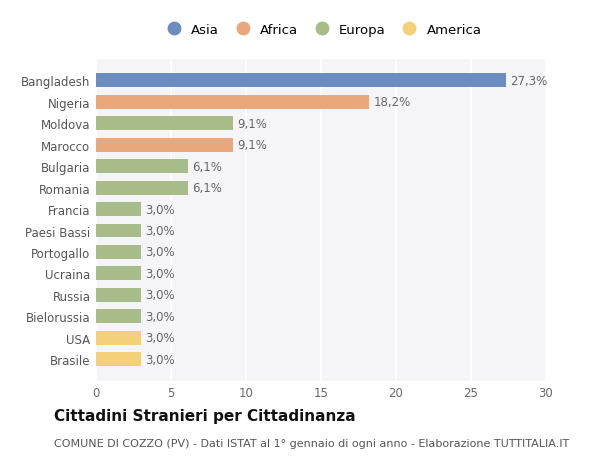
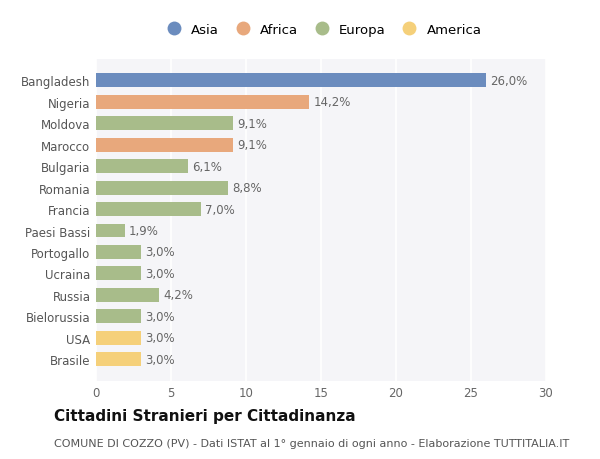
Bangladesh: 27,3% -> 26,0%
Nigeria: 18,2% -> 14,2%
Romania: 6,1% -> 8,8%
Francia: 3,0% -> 7,0%
Paesi Bassi: 3,0% -> 1,9%
Russia: 3,0% -> 4,2%
